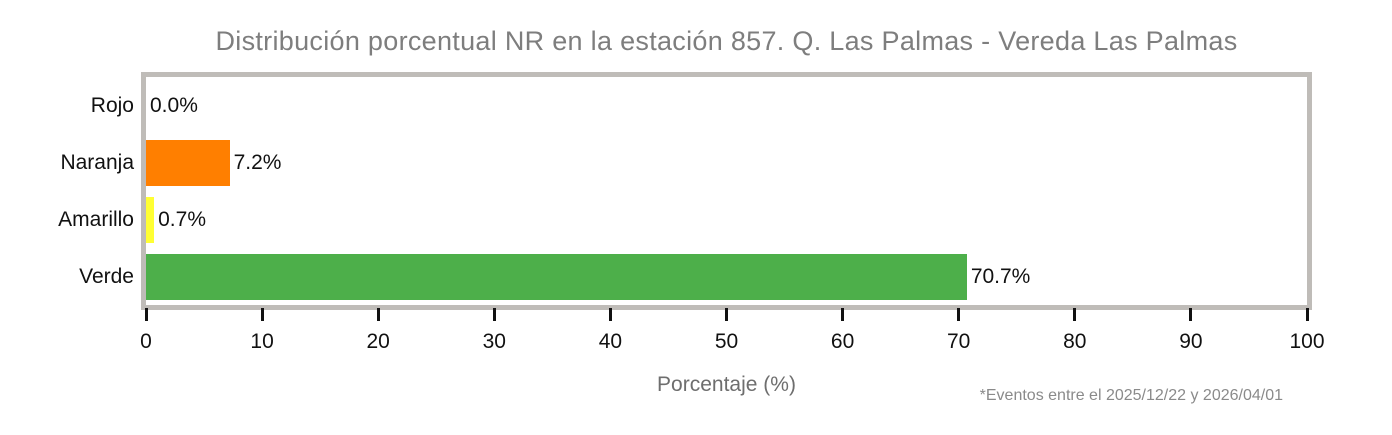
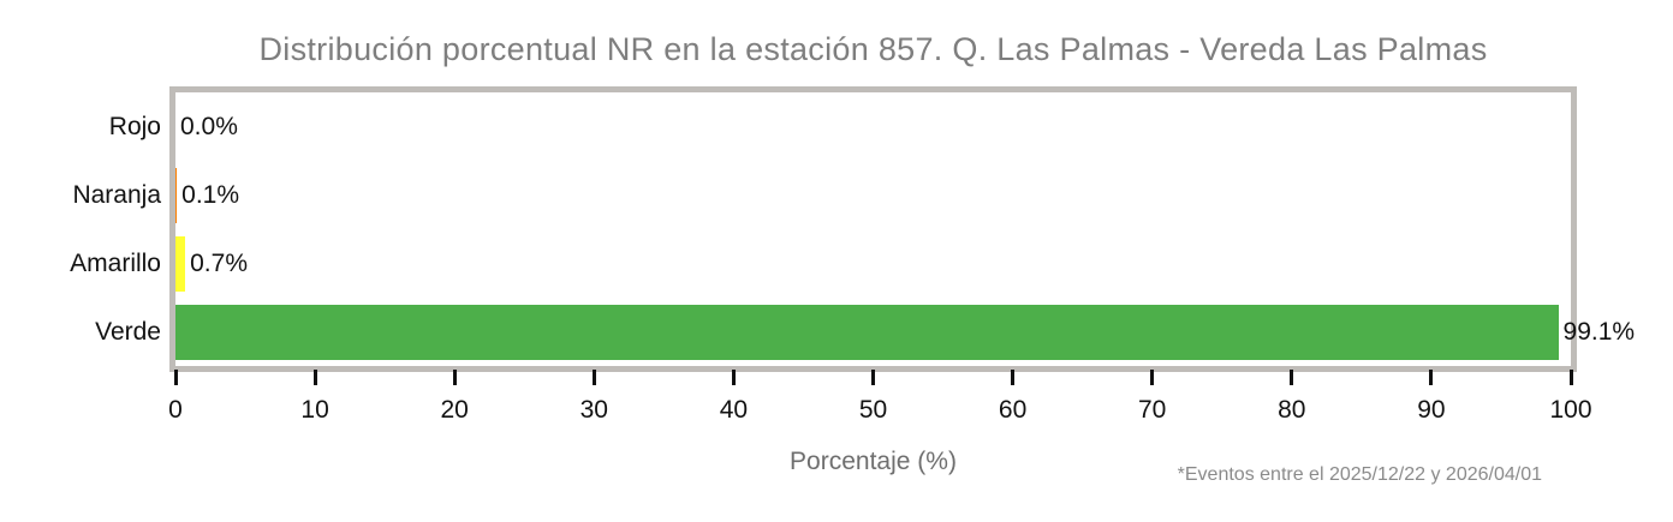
Naranja: 7.2% -> 0.1%
Verde: 70.7% -> 99.1%
